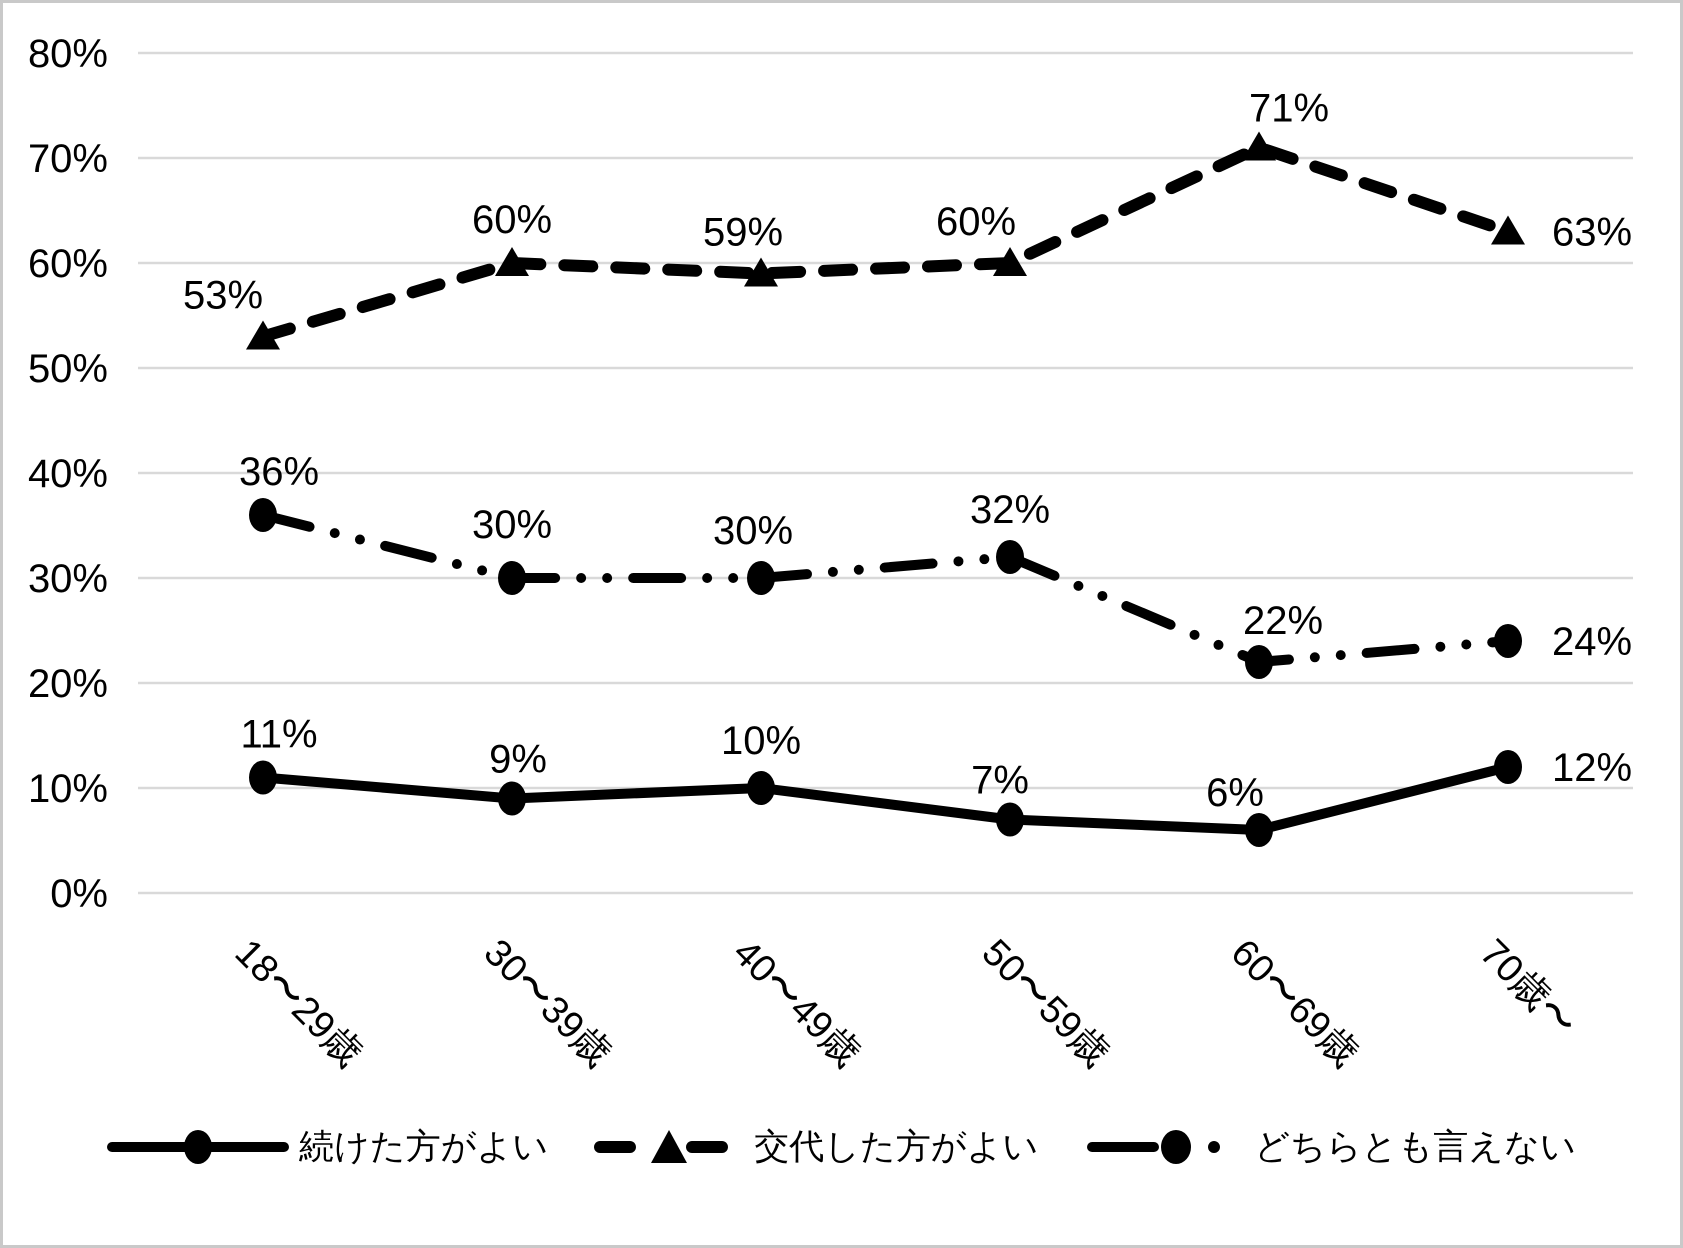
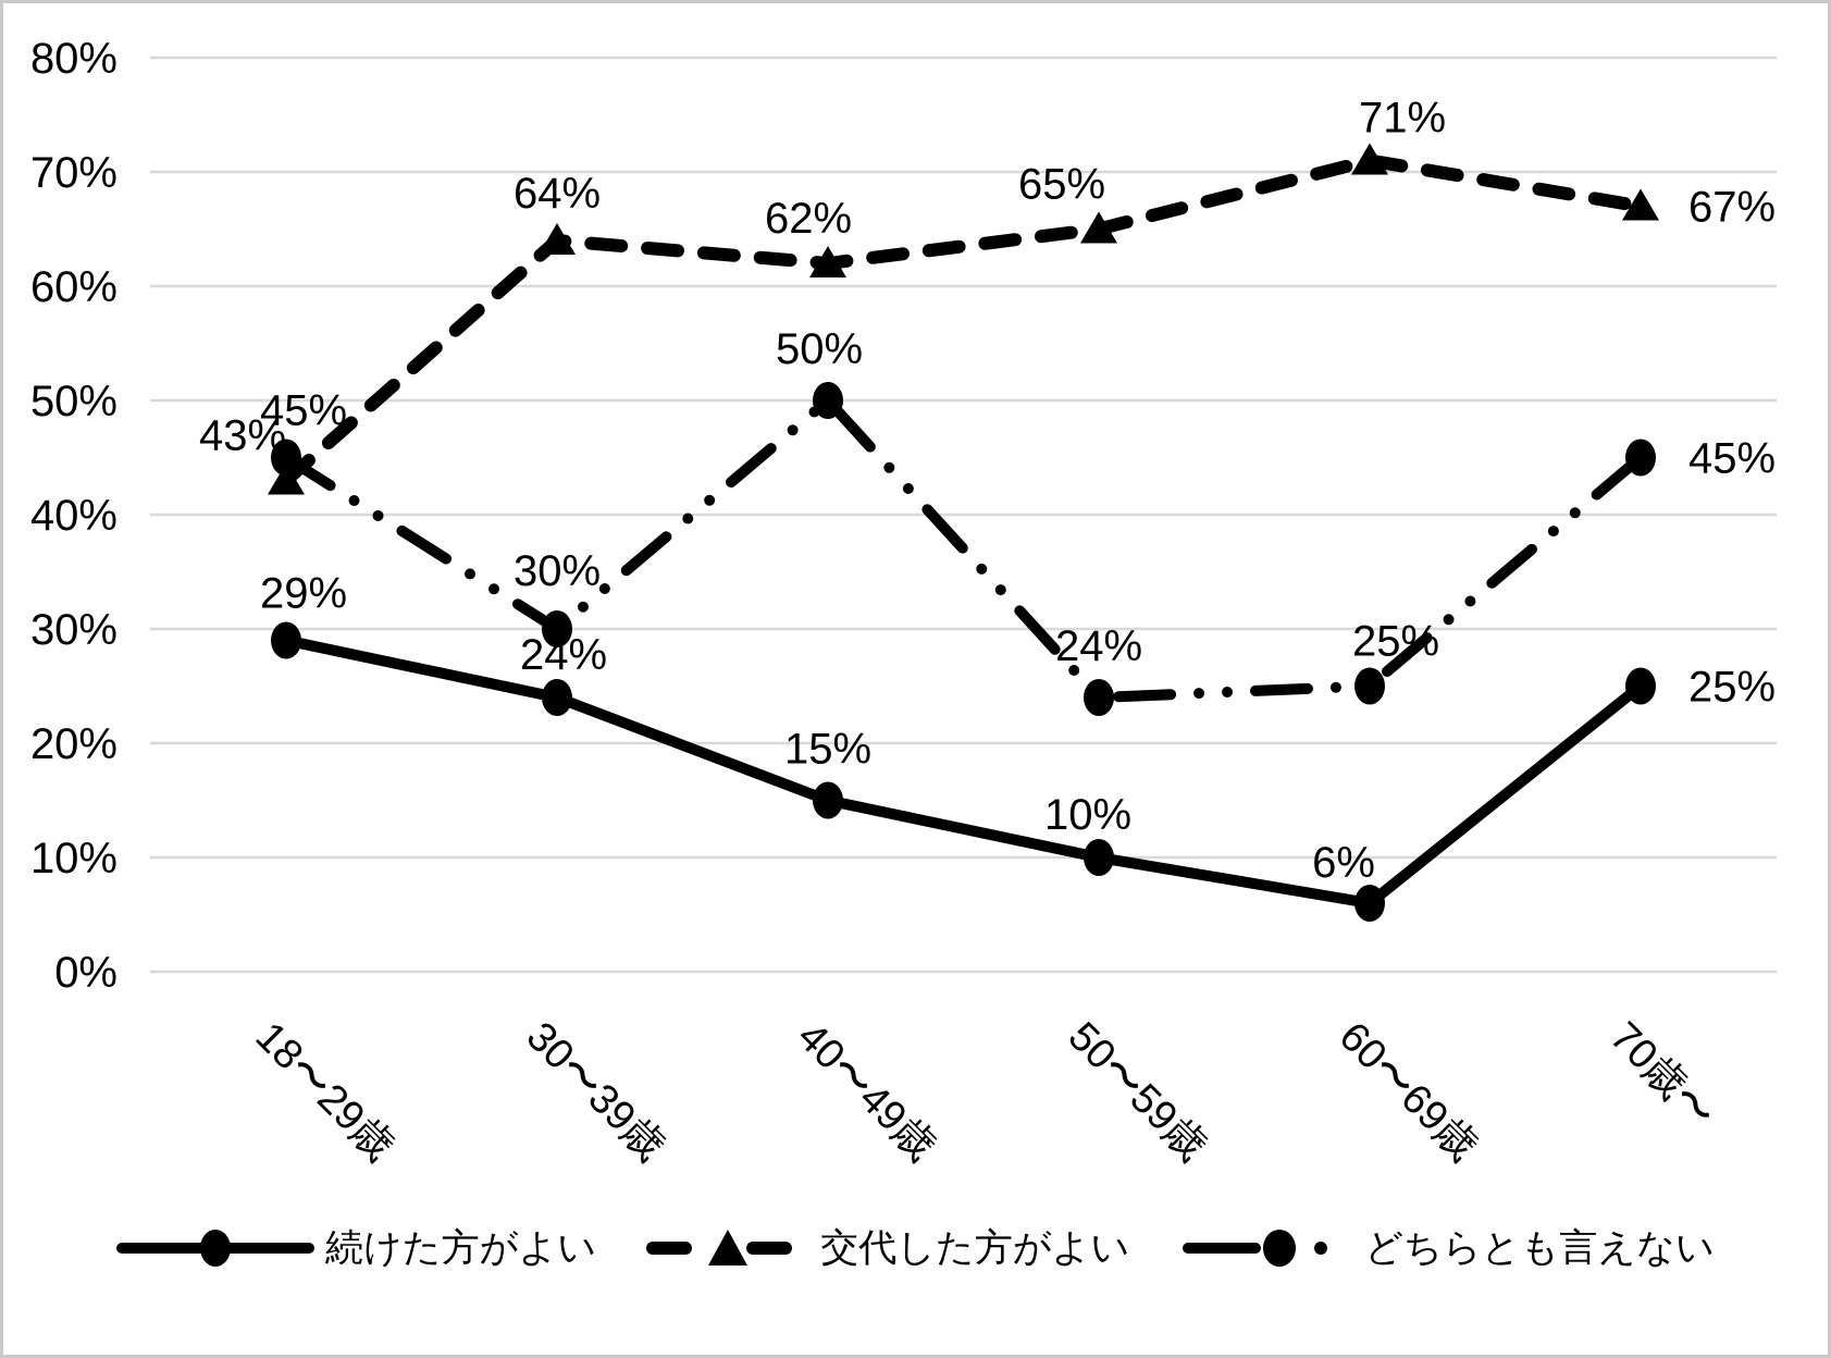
続けた方がよい/18〜29歳: 11% -> 29%
交代した方がよい/18〜29歳: 53% -> 43%
どちらとも言えない/18〜29歳: 36% -> 45%
続けた方がよい/30〜39歳: 9% -> 24%
交代した方がよい/30〜39歳: 60% -> 64%
続けた方がよい/40〜49歳: 10% -> 15%
交代した方がよい/40〜49歳: 59% -> 62%
どちらとも言えない/40〜49歳: 30% -> 50%
続けた方がよい/50〜59歳: 7% -> 10%
交代した方がよい/50〜59歳: 60% -> 65%
どちらとも言えない/50〜59歳: 32% -> 24%
どちらとも言えない/60〜69歳: 22% -> 25%
続けた方がよい/70歳〜: 12% -> 25%
交代した方がよい/70歳〜: 63% -> 67%
どちらとも言えない/70歳〜: 24% -> 45%
